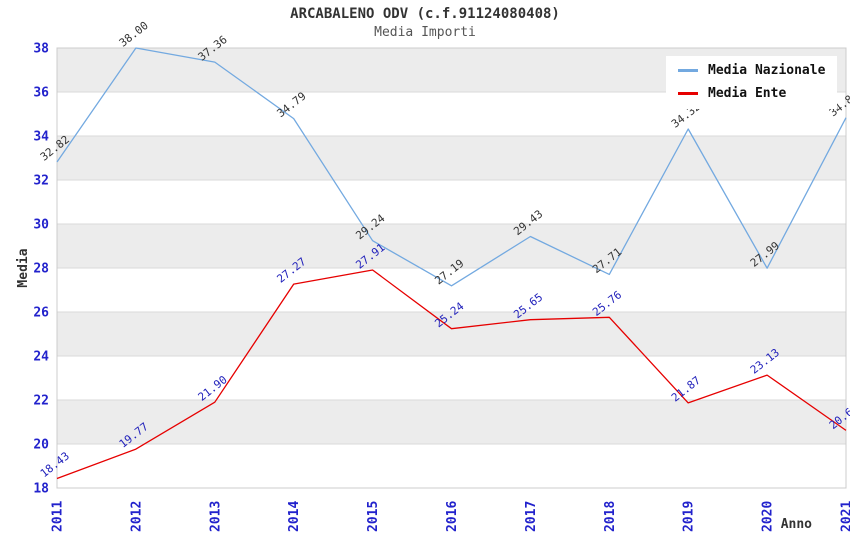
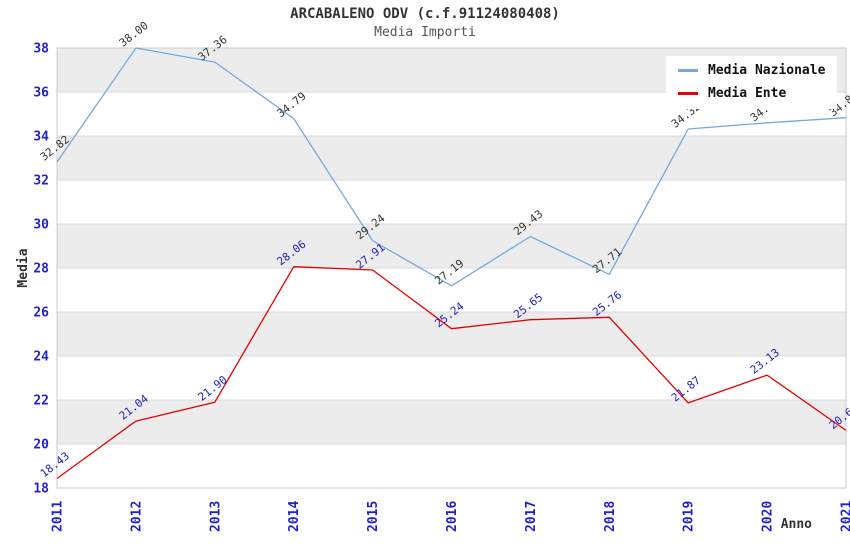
Media Ente/2012: 19.77 -> 21.04
Media Ente/2014: 27.27 -> 28.06
Media Nazionale/2020: 27.99 -> 34.60
